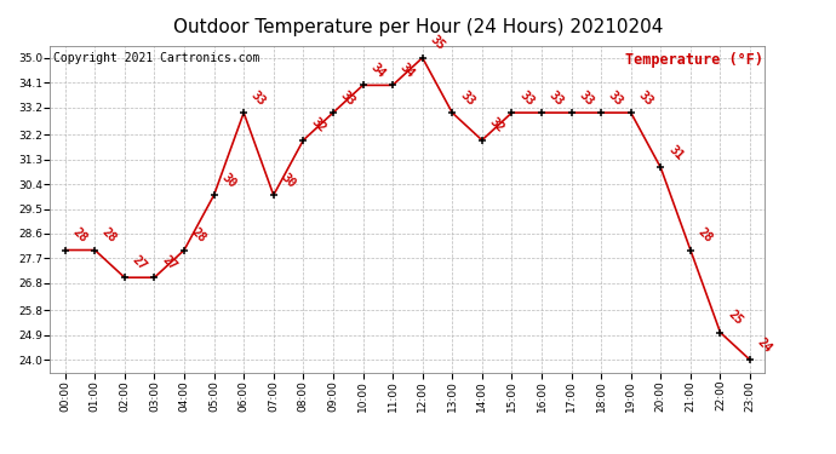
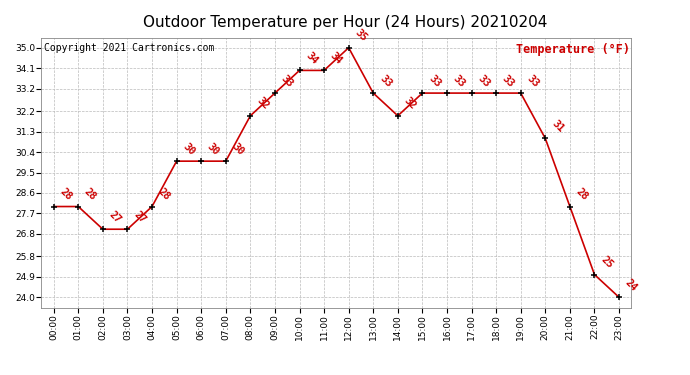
06:00: 33 -> 30
